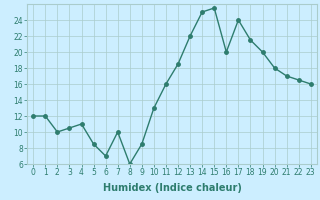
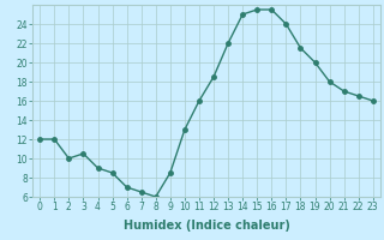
4: 11.0 -> 9.0
7: 10.0 -> 6.5
16: 20.0 -> 25.5
